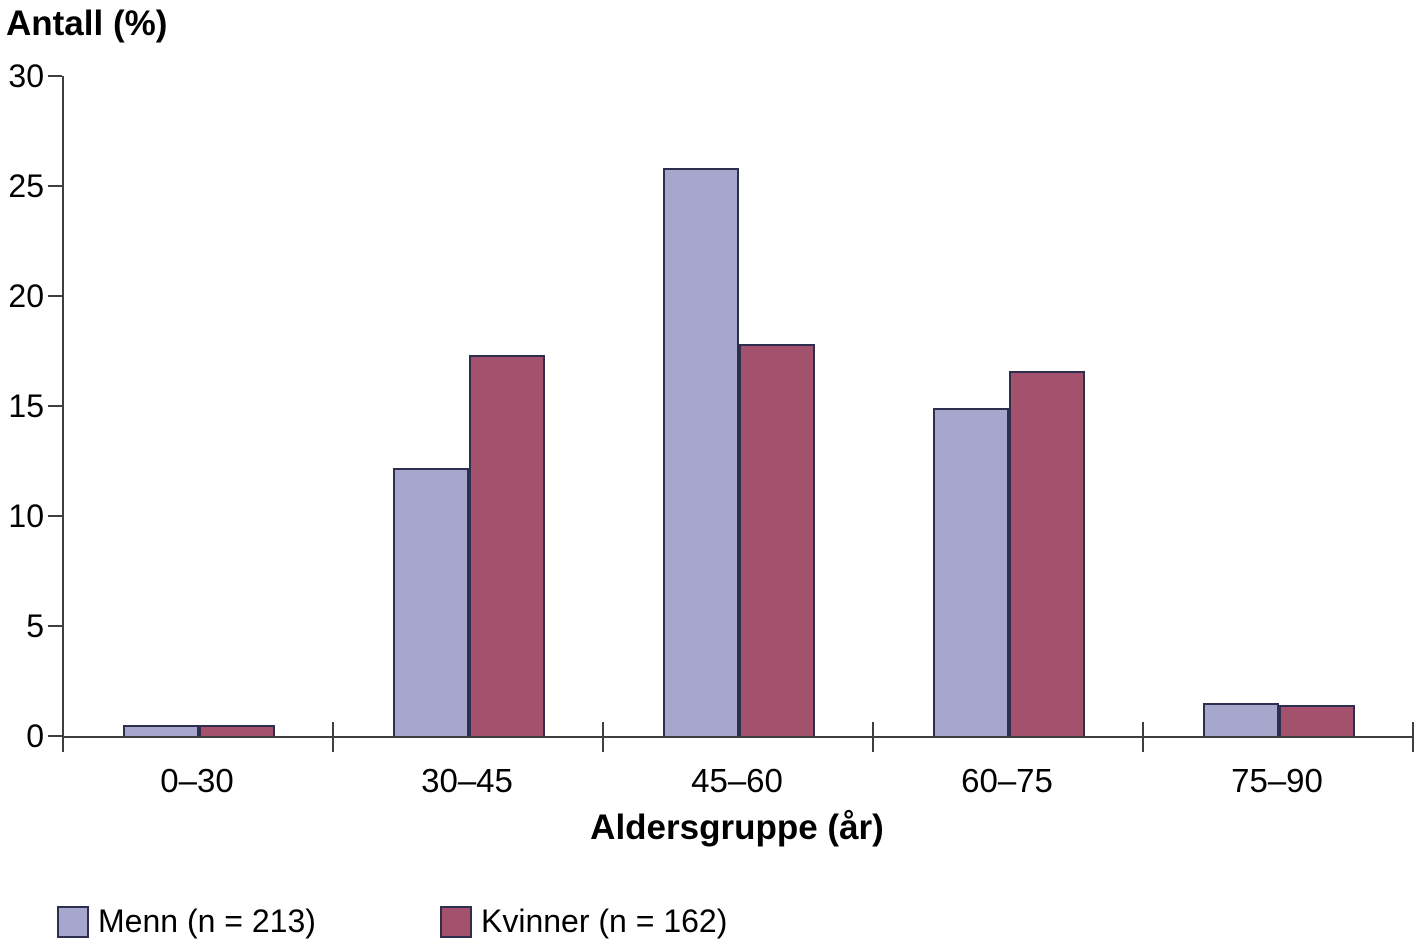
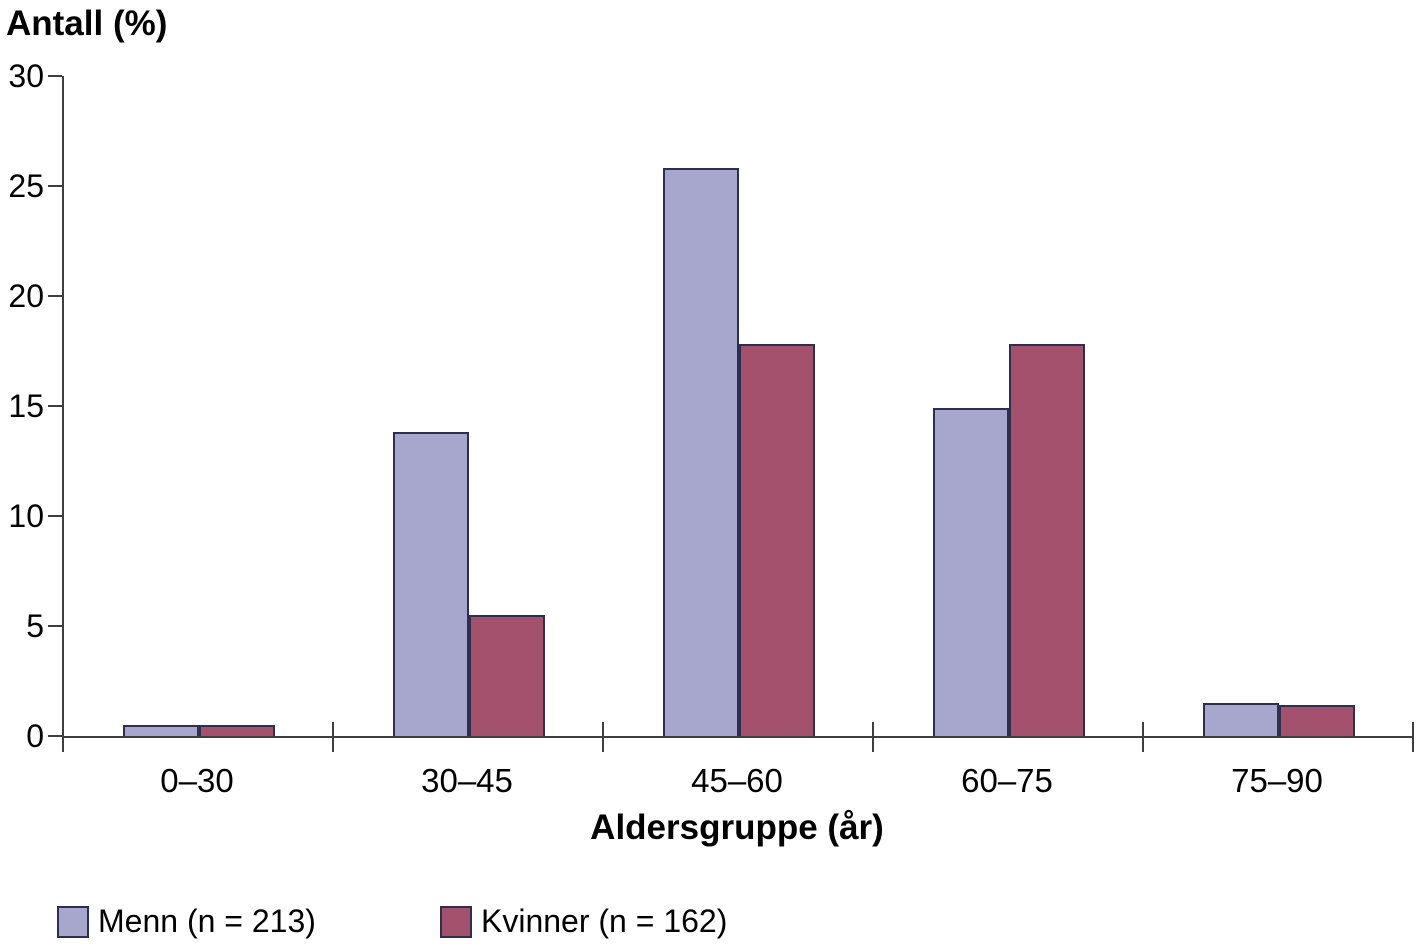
Menn (n = 213)/30–45: 12.2 -> 13.8
Kvinner (n = 162)/30–45: 17.3 -> 5.5
Kvinner (n = 162)/60–75: 16.6 -> 17.8
